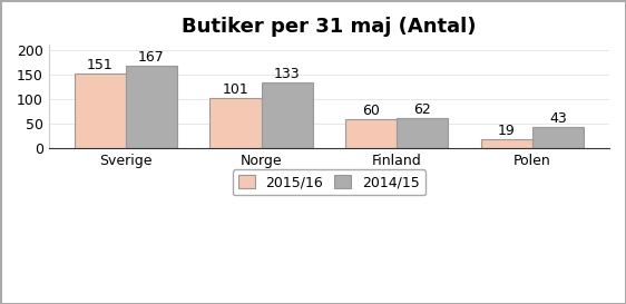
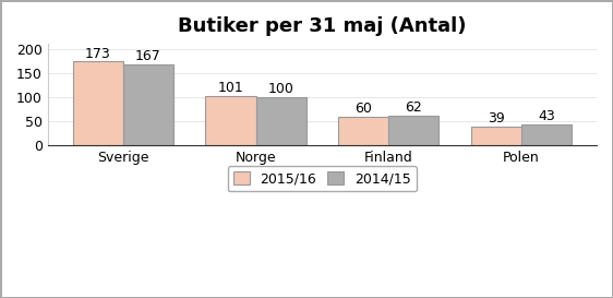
2015/16/Sverige: 151 -> 173
2014/15/Norge: 133 -> 100
2015/16/Polen: 19 -> 39
